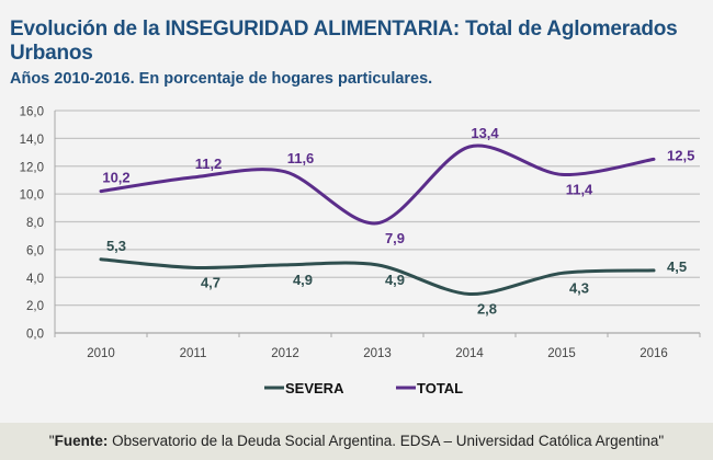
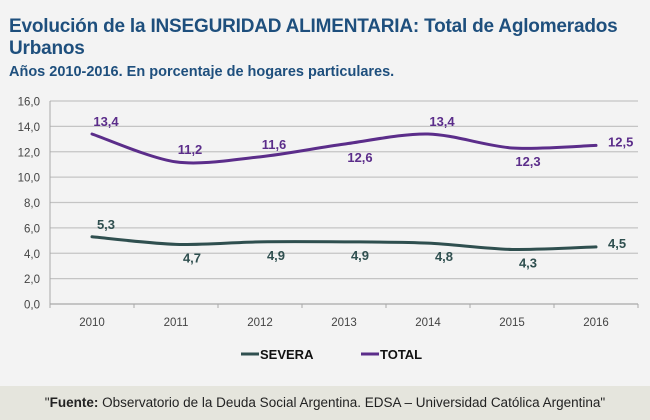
TOTAL/2010: 10,2 -> 13,4
TOTAL/2013: 7,9 -> 12,6
SEVERA/2014: 2,8 -> 4,8
TOTAL/2015: 11,4 -> 12,3
